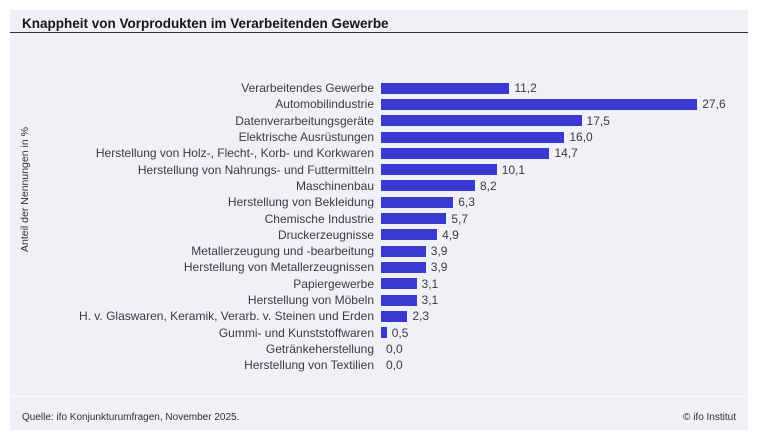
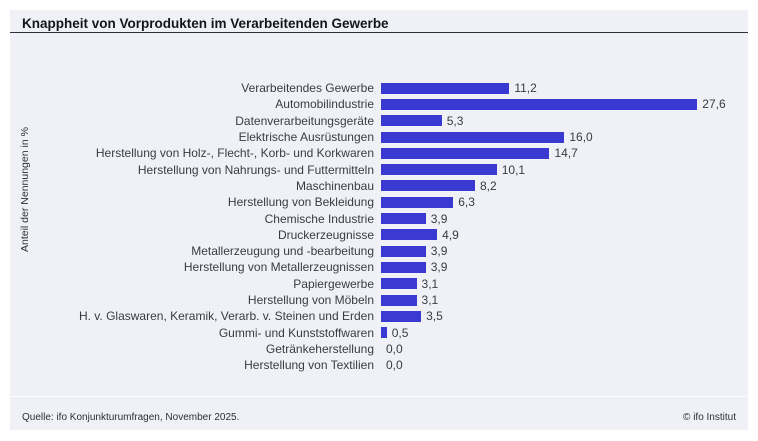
Datenverarbeitungsgeräte: 17,5 -> 5,3
Chemische Industrie: 5,7 -> 3,9
H. v. Glaswaren, Keramik, Verarb. v. Steinen und Erden: 2,3 -> 3,5
